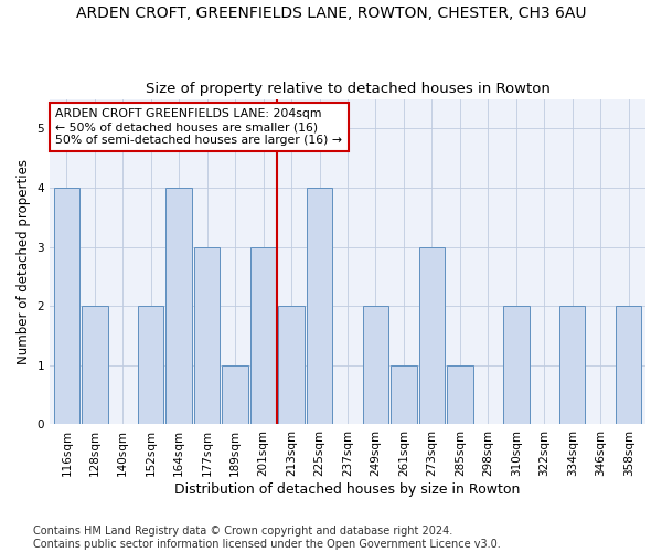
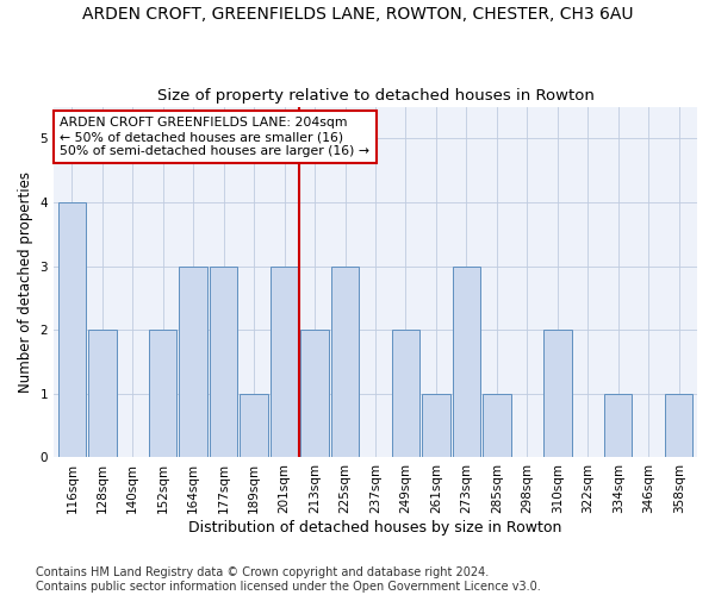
164sqm: 4 -> 3
225sqm: 4 -> 3
334sqm: 2 -> 1
358sqm: 2 -> 1
